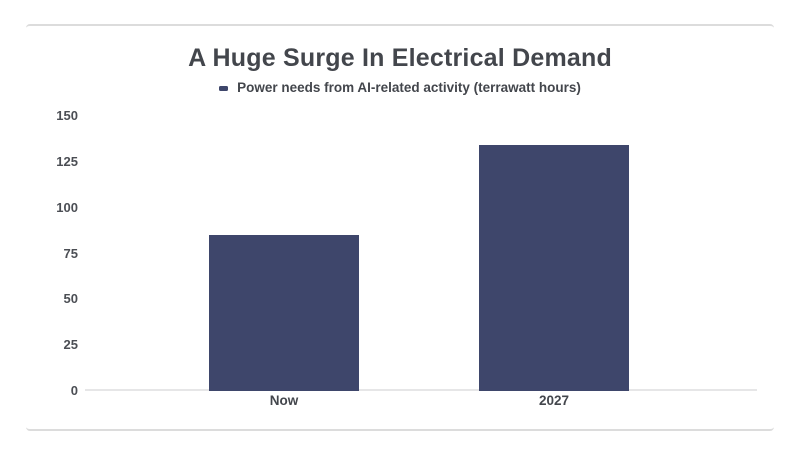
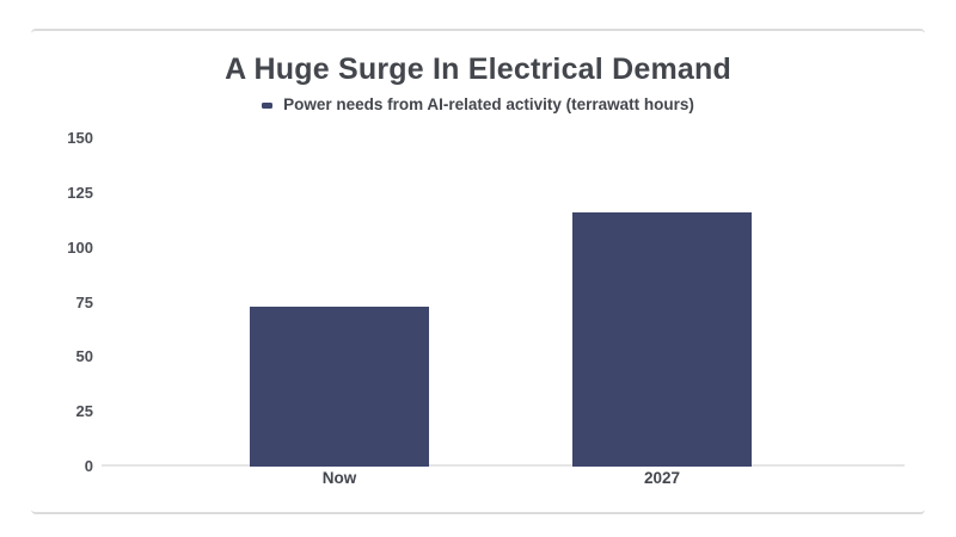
Now: 85 -> 73
2027: 134 -> 116
